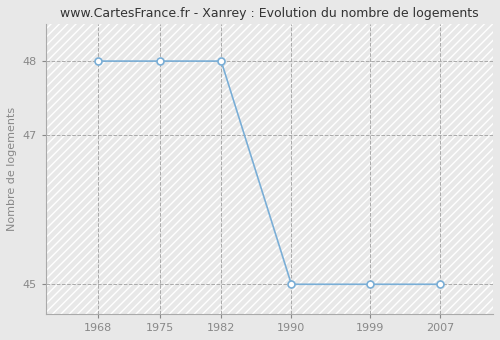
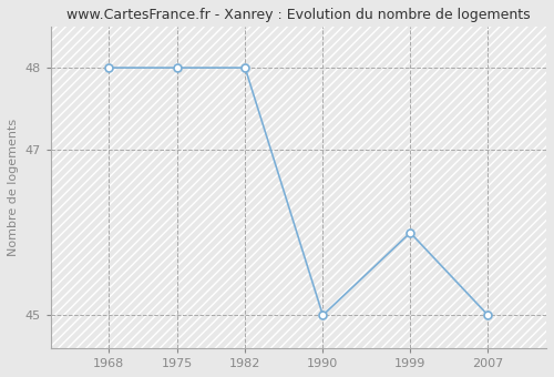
1999: 45 -> 46
